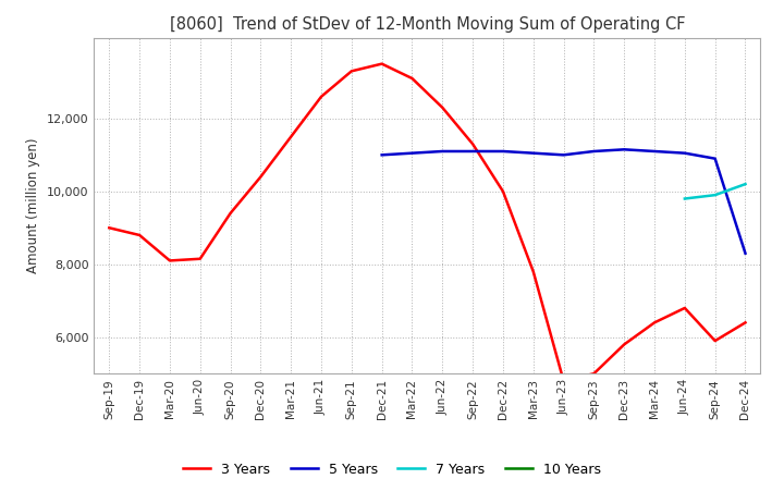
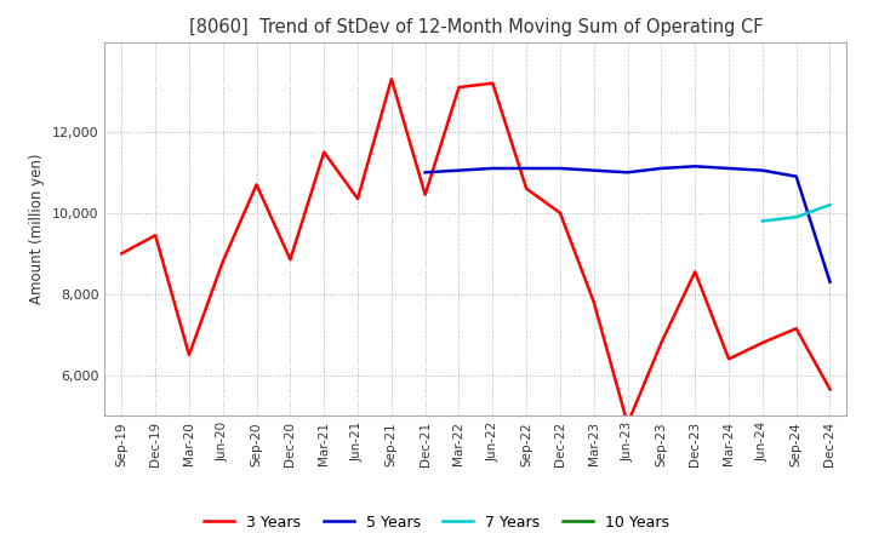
3 Years/Dec-19: 8,800 -> 9,450
3 Years/Mar-20: 8,100 -> 6,500
3 Years/Jun-20: 8,150 -> 8,800
3 Years/Sep-20: 9,400 -> 10,700
3 Years/Dec-20: 10,400 -> 8,850
3 Years/Jun-21: 12,600 -> 10,350
3 Years/Dec-21: 13,500 -> 10,450
3 Years/Jun-22: 12,300 -> 13,200
3 Years/Sep-22: 11,300 -> 10,600
3 Years/Sep-23: 5,000 -> 6,800
3 Years/Dec-23: 5,800 -> 8,550
3 Years/Sep-24: 5,900 -> 7,150
3 Years/Dec-24: 6,400 -> 5,650
